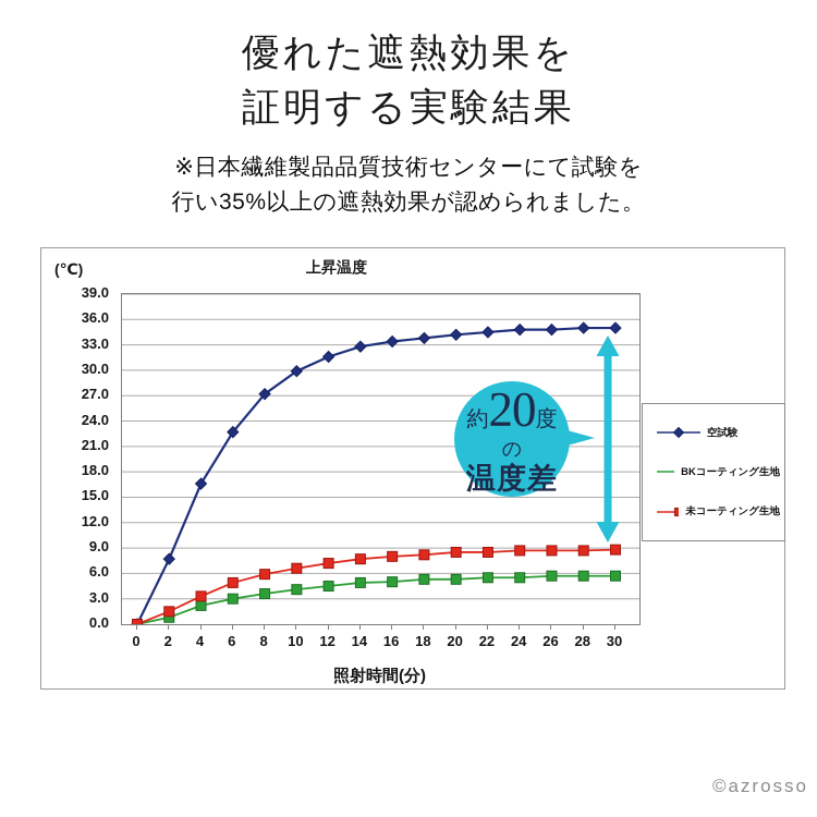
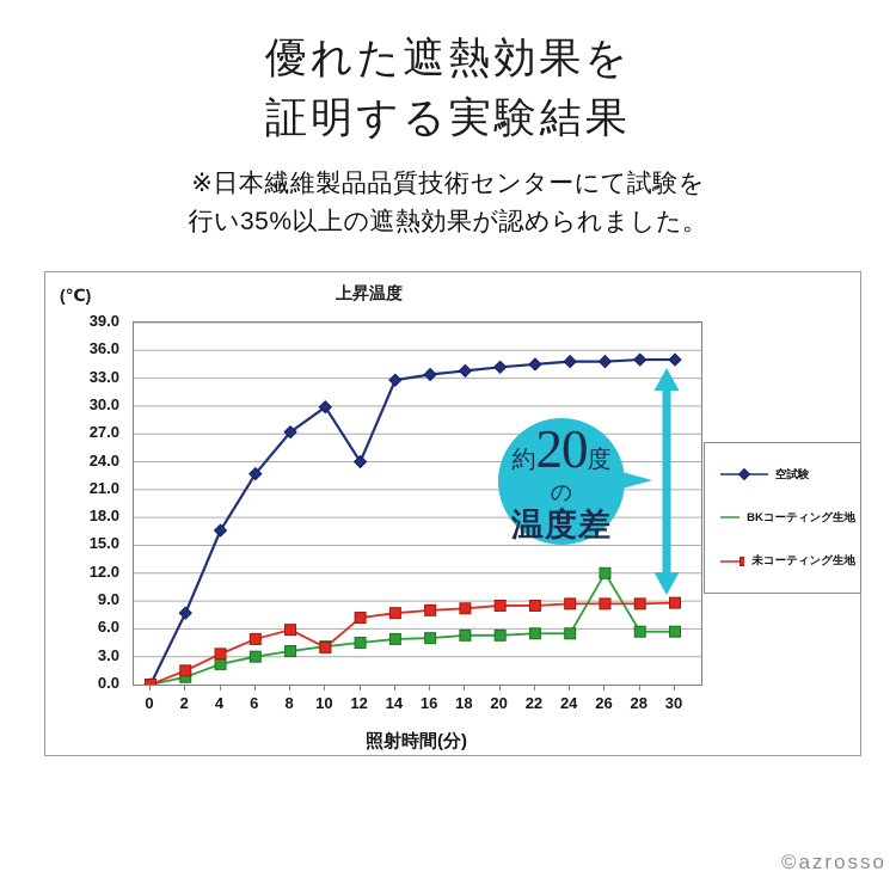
未コーティング生地/10: 7 -> 4
空試験/12: 32 -> 24
BKコーティング生地/26: 6 -> 12
